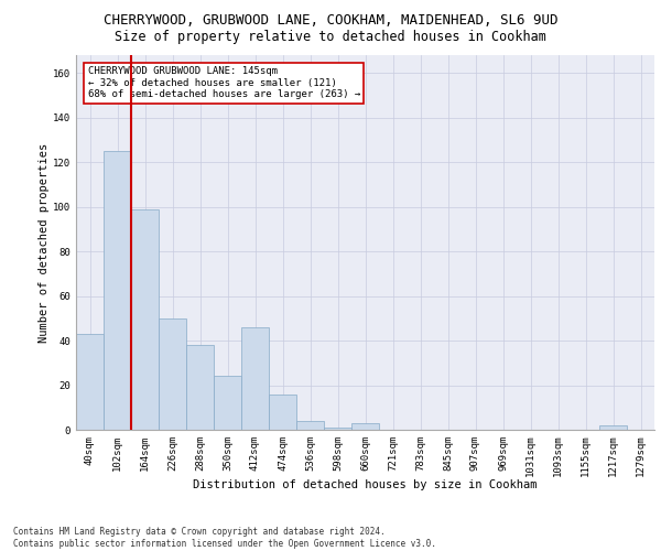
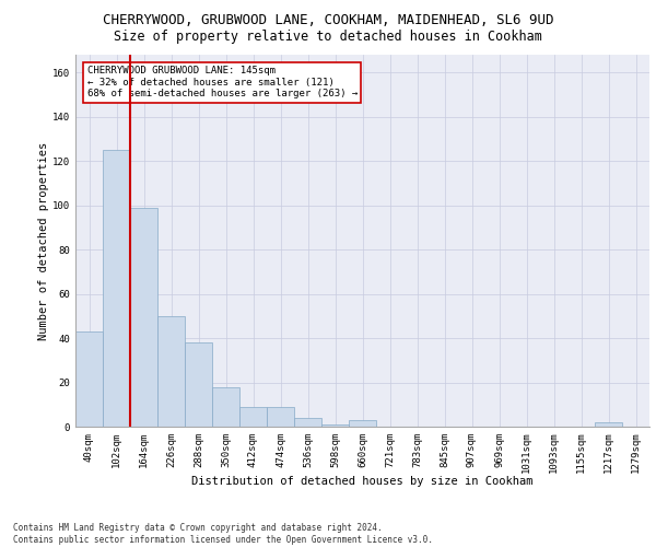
350sqm: 24 -> 18
412sqm: 46 -> 9
474sqm: 16 -> 9
